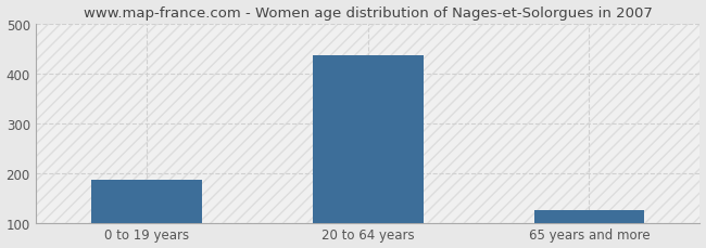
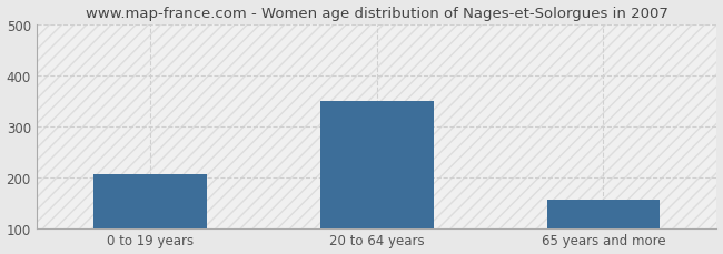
0 to 19 years: 186 -> 205
20 to 64 years: 436 -> 350
65 years and more: 126 -> 155
